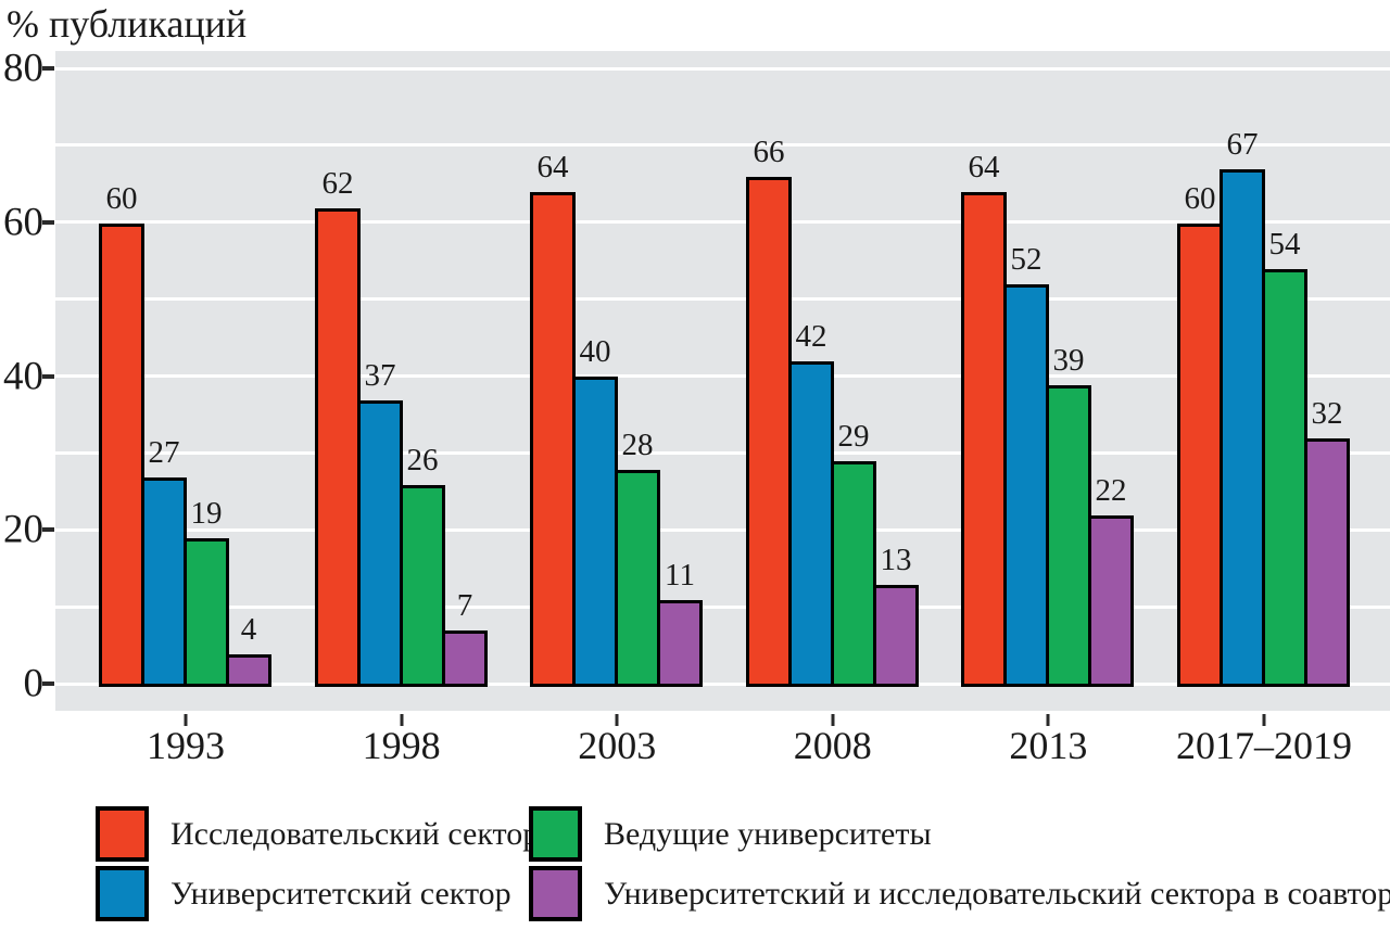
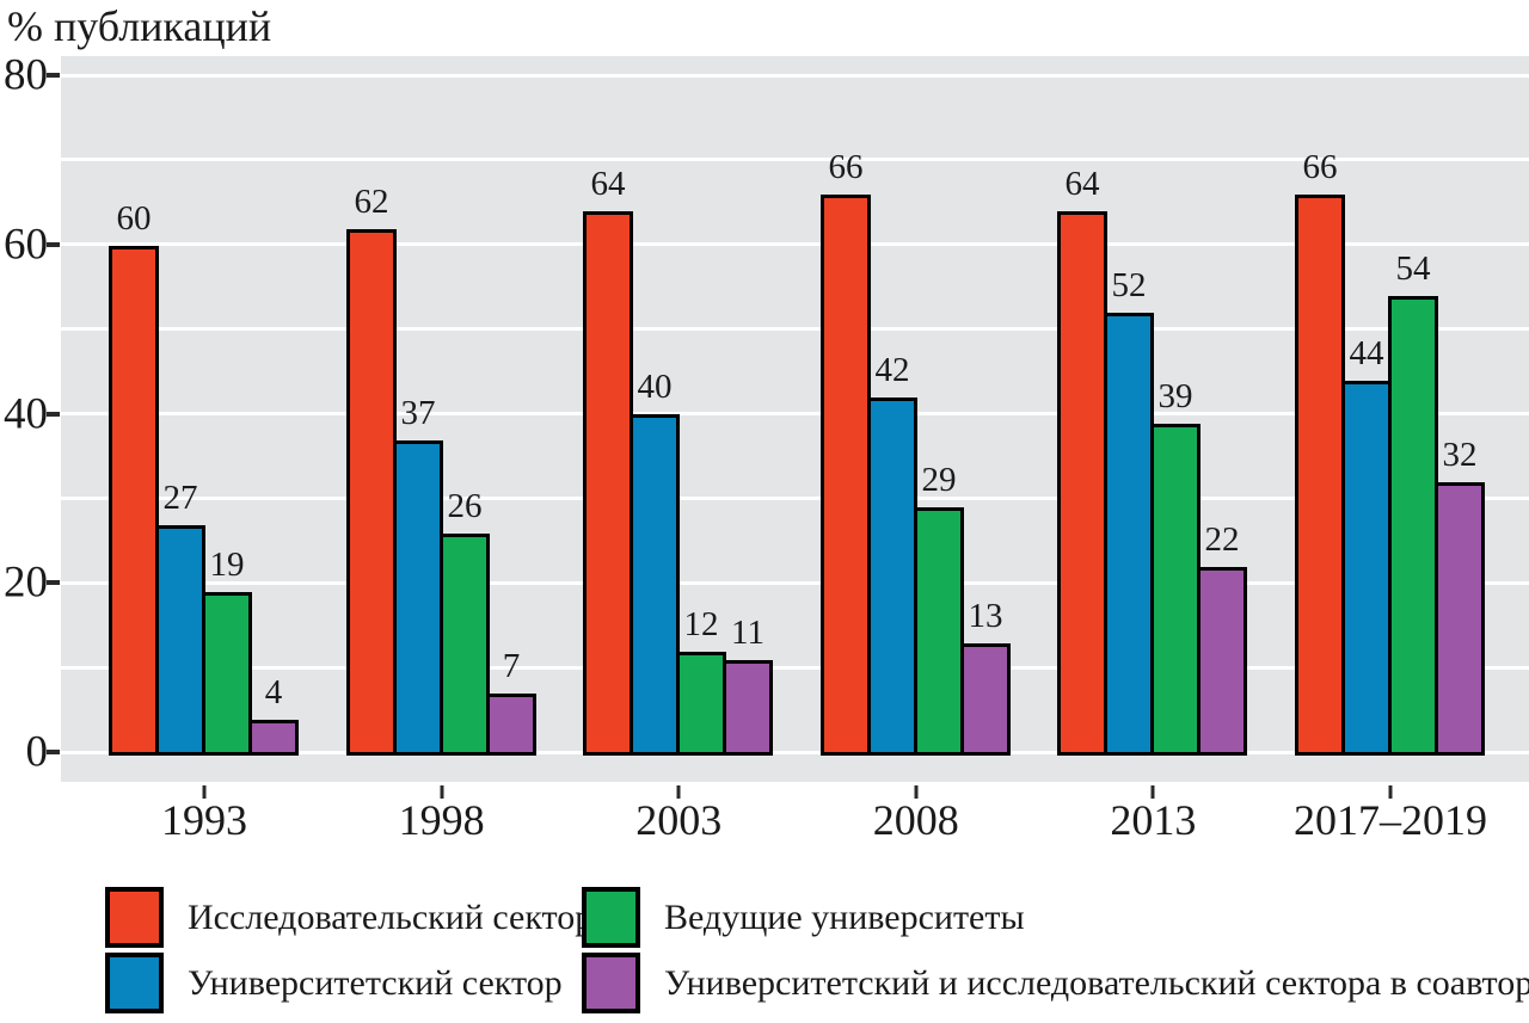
Ведущие университеты/2003: 28 -> 12
Исследовательский сектор/2017–2019: 60 -> 66
Университетский сектор/2017–2019: 67 -> 44
